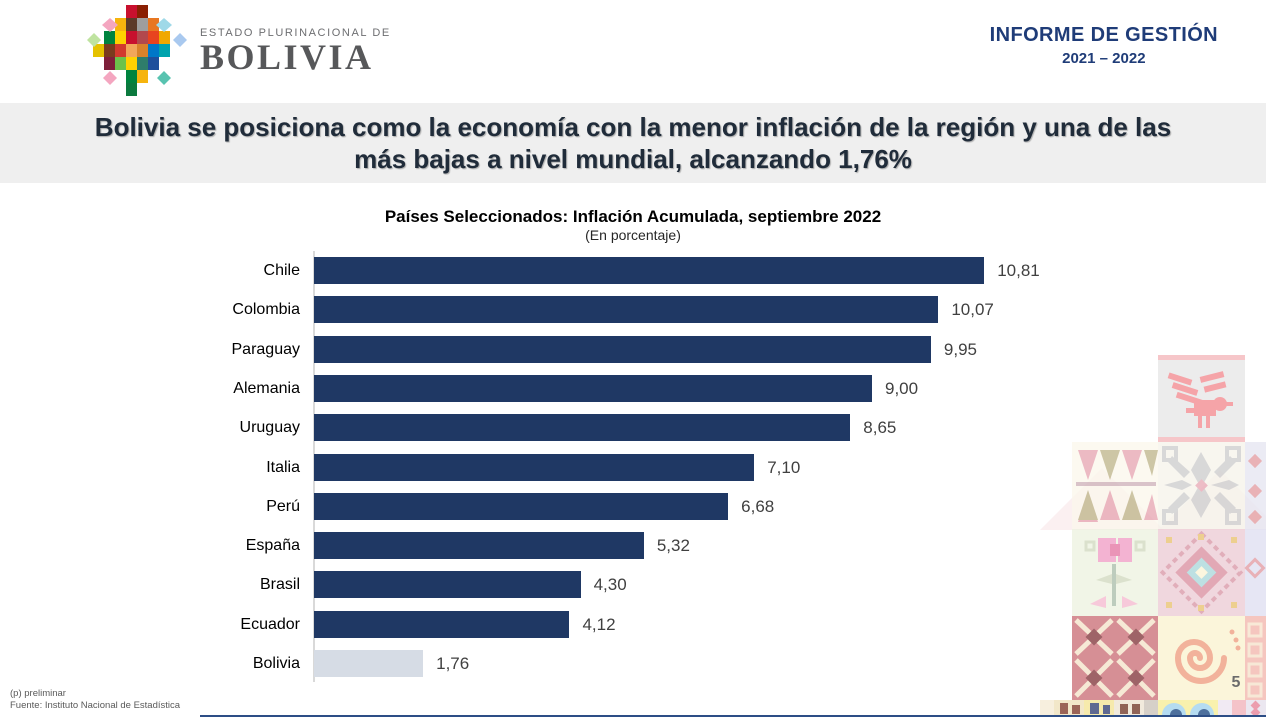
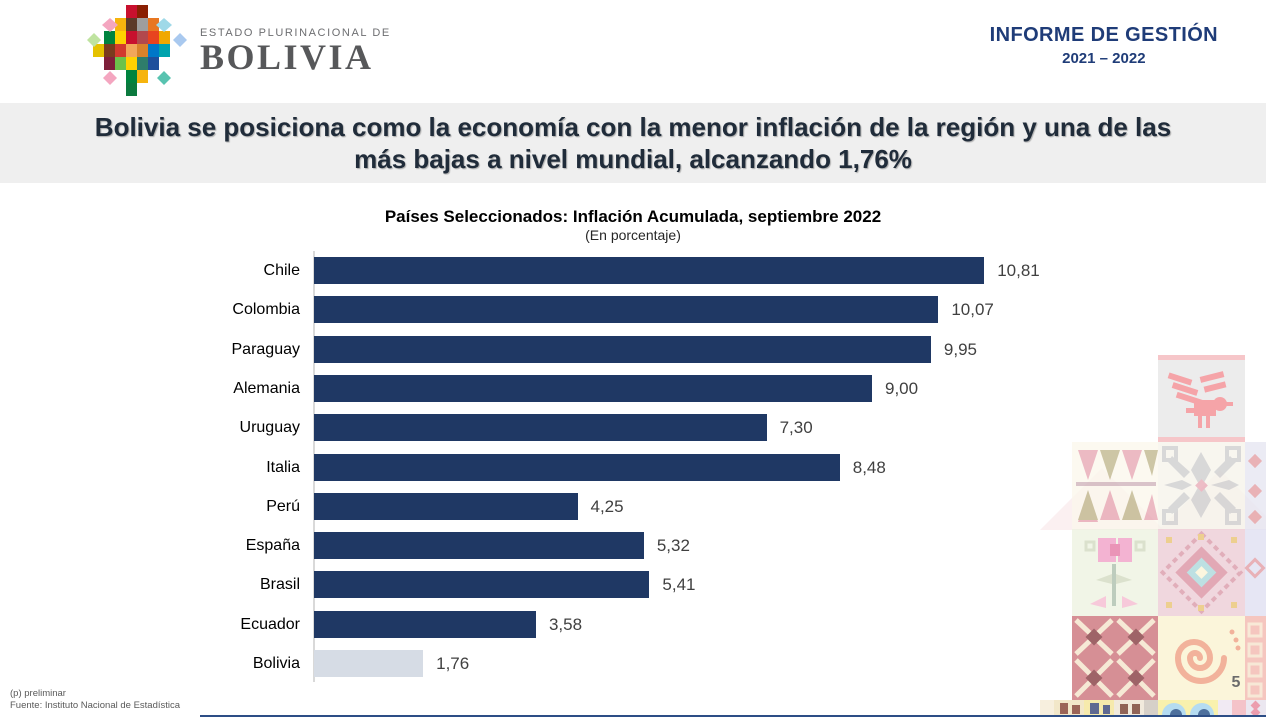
Uruguay: 8,65 -> 7,30
Italia: 7,10 -> 8,48
Perú: 6,68 -> 4,25
Brasil: 4,30 -> 5,41
Ecuador: 4,12 -> 3,58
